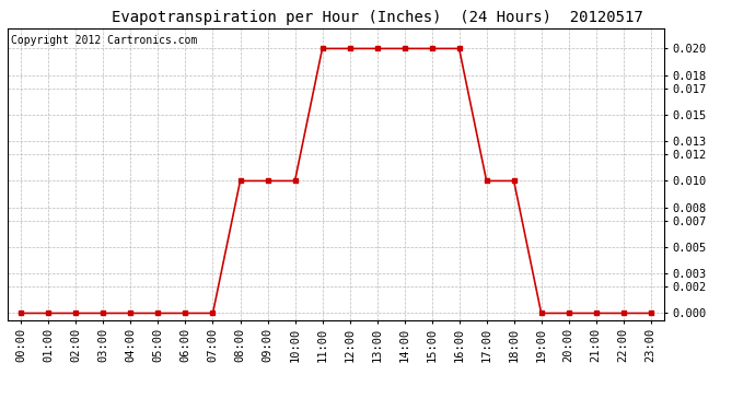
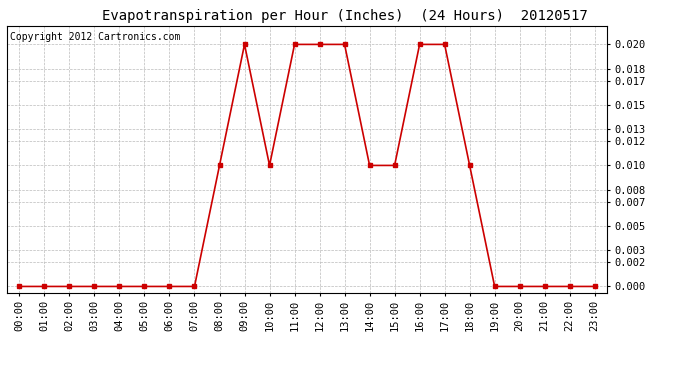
09:00: 0.01 -> 0.02
14:00: 0.02 -> 0.01
15:00: 0.02 -> 0.01
17:00: 0.01 -> 0.02
